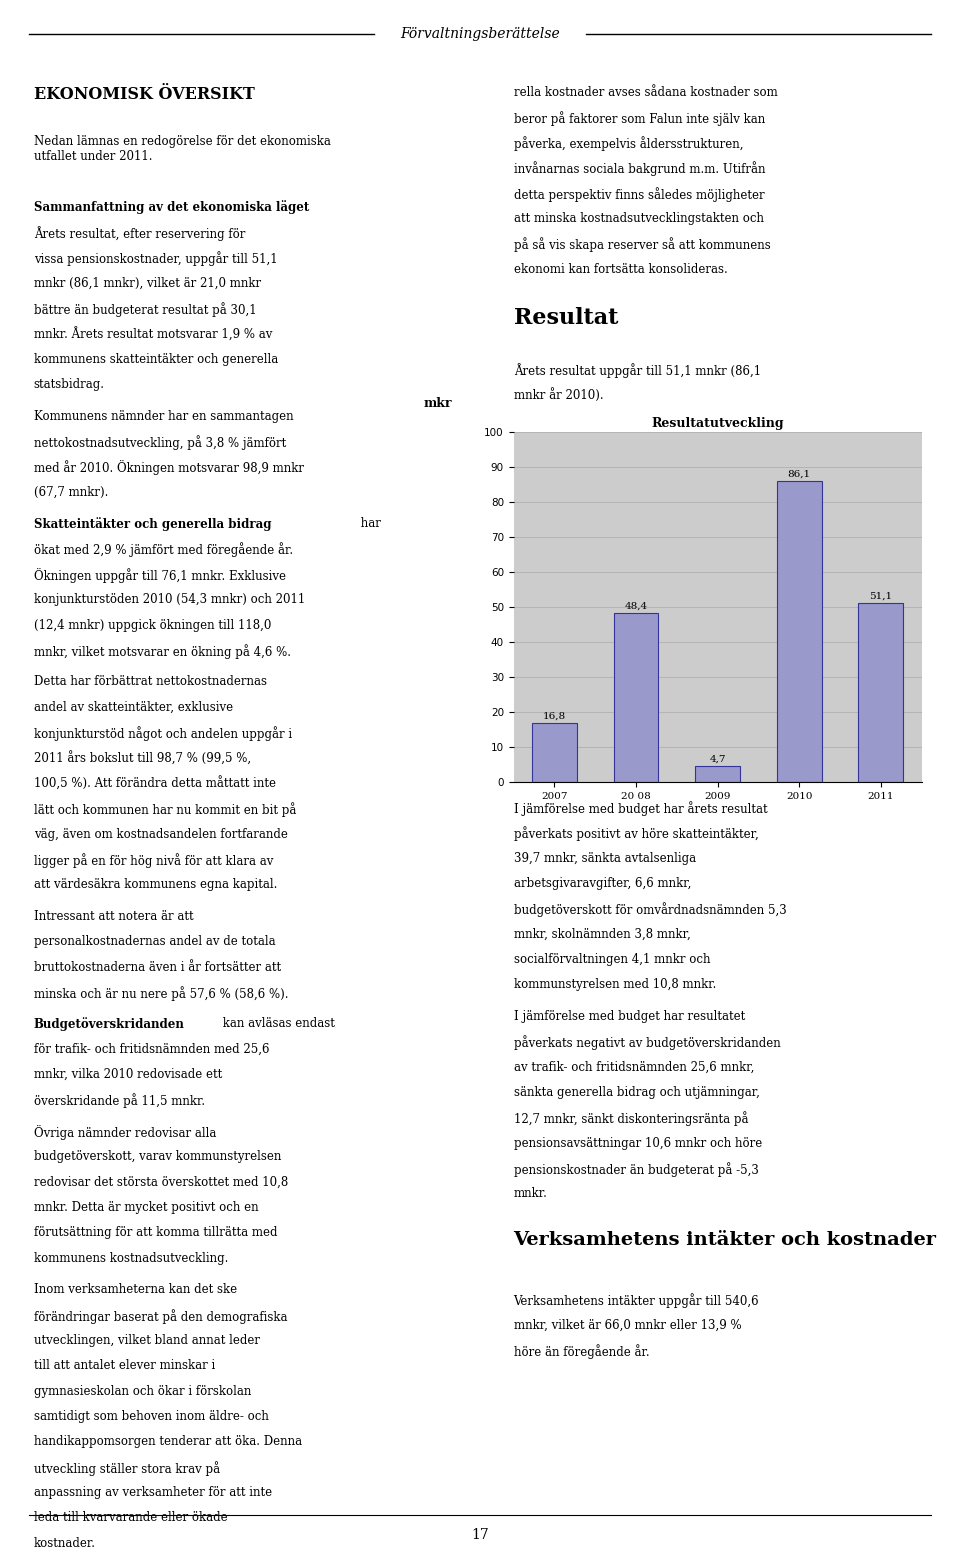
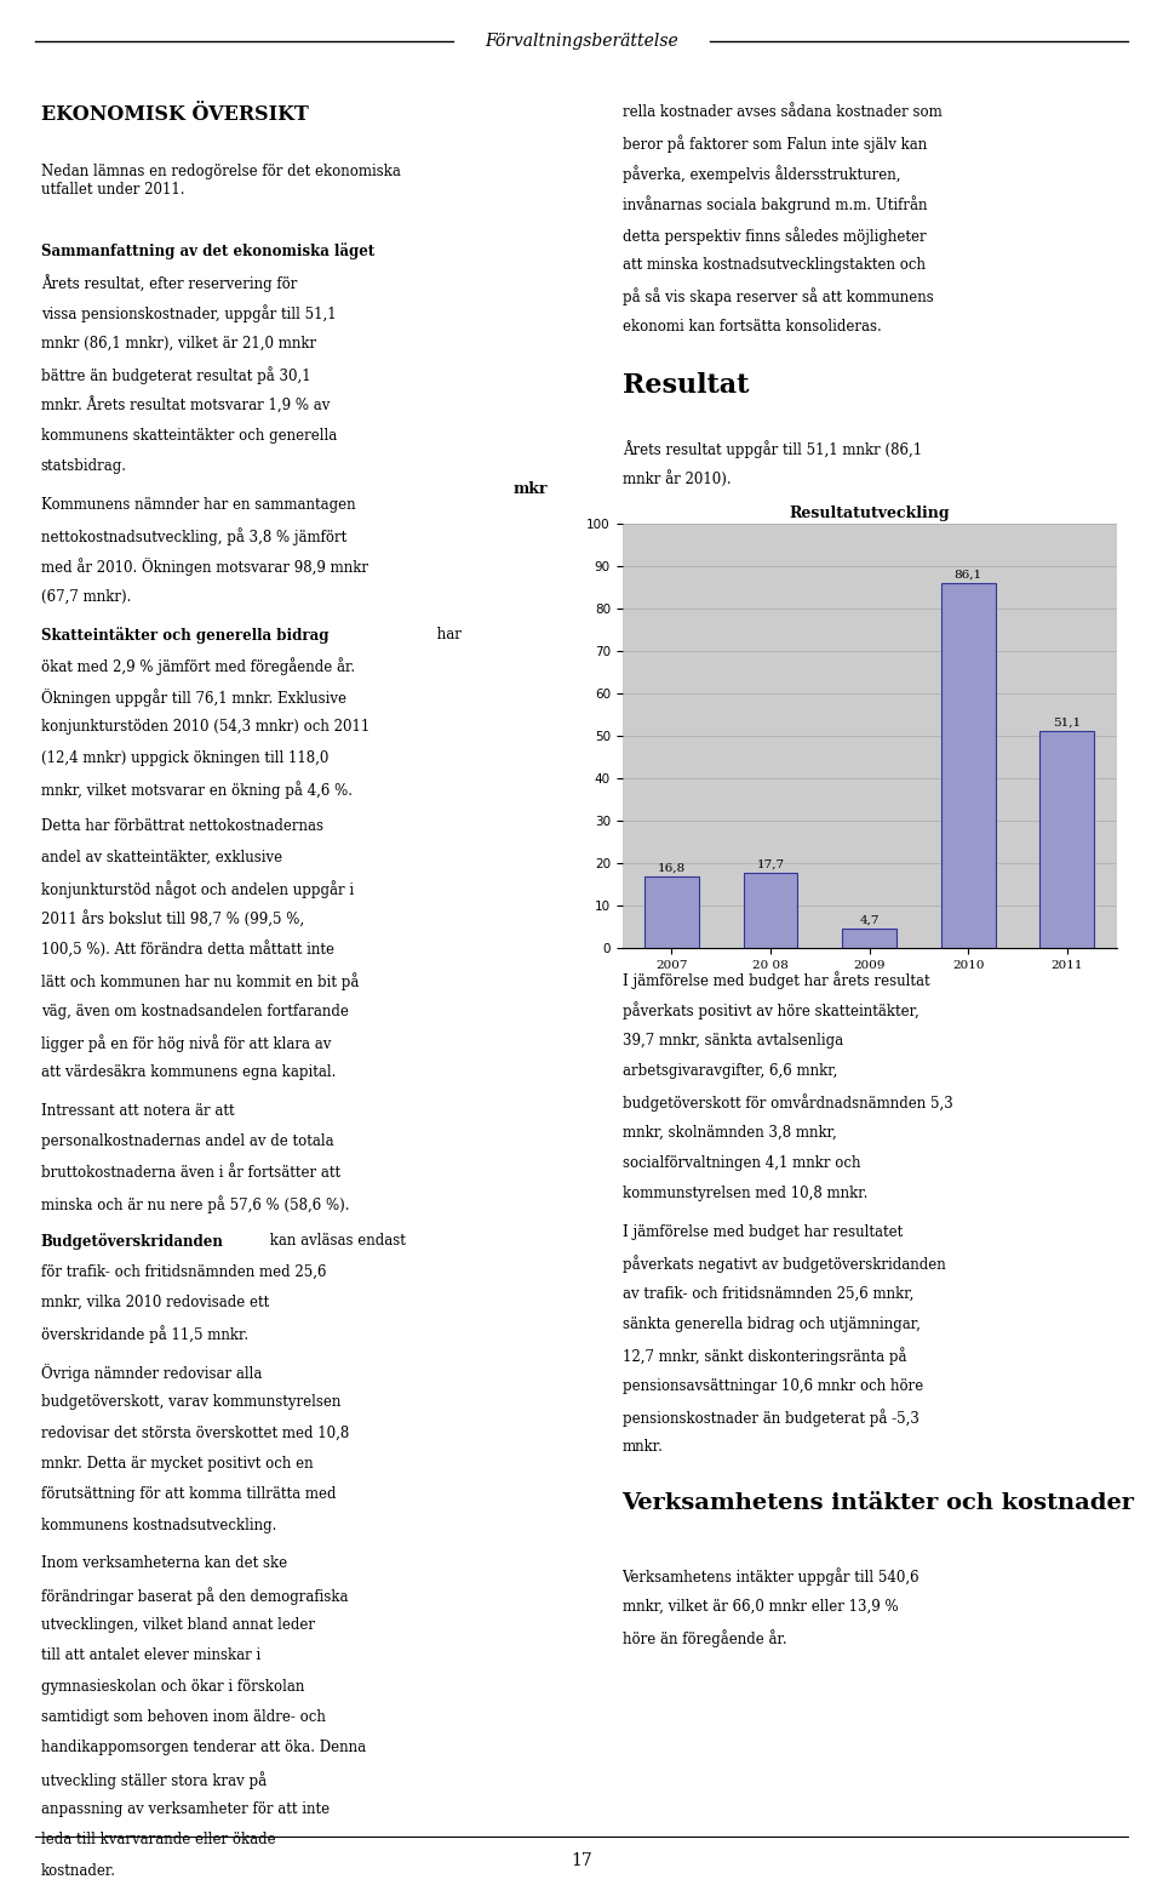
20 08: 48,4 -> 17,7
